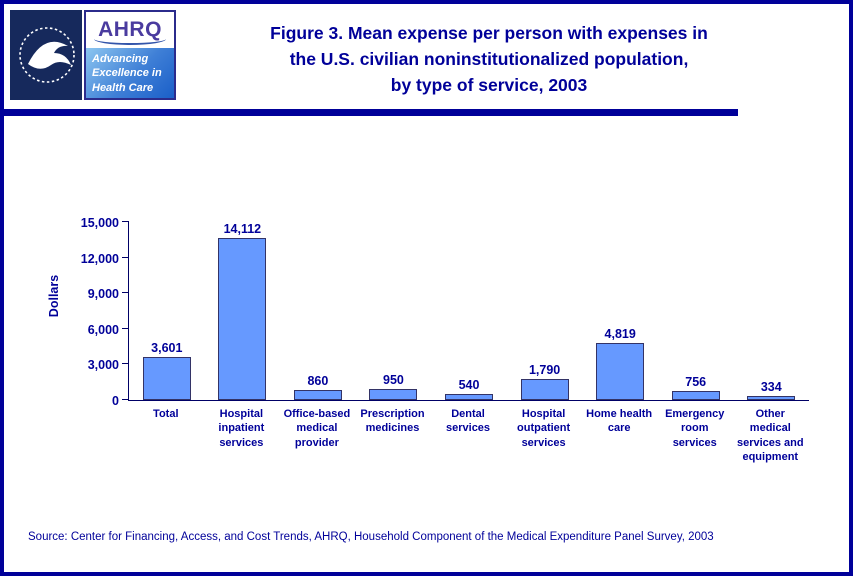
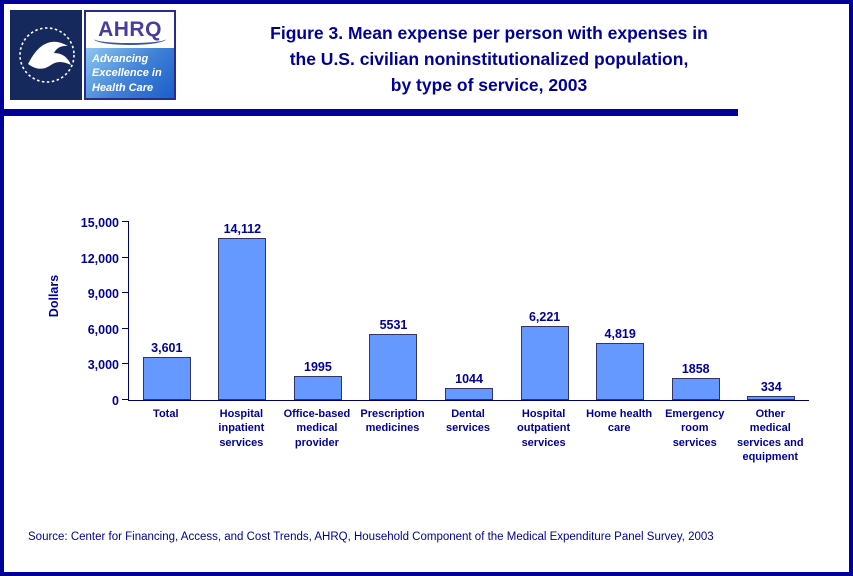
Office-based medical provider: 860 -> 1995
Prescription medicines: 950 -> 5531
Dental services: 540 -> 1044
Hospital outpatient services: 1,790 -> 6,221
Emergency room services: 756 -> 1858
